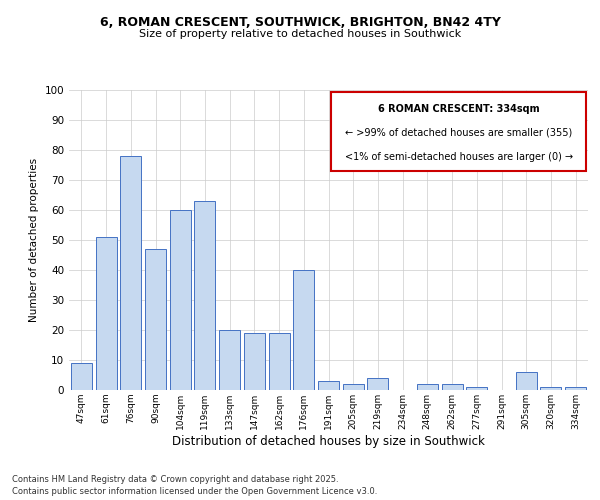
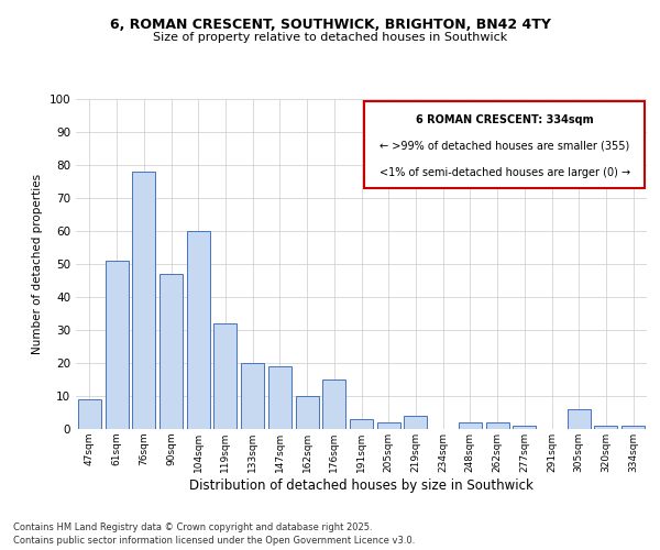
119sqm: 63 -> 32
162sqm: 19 -> 10
176sqm: 40 -> 15
